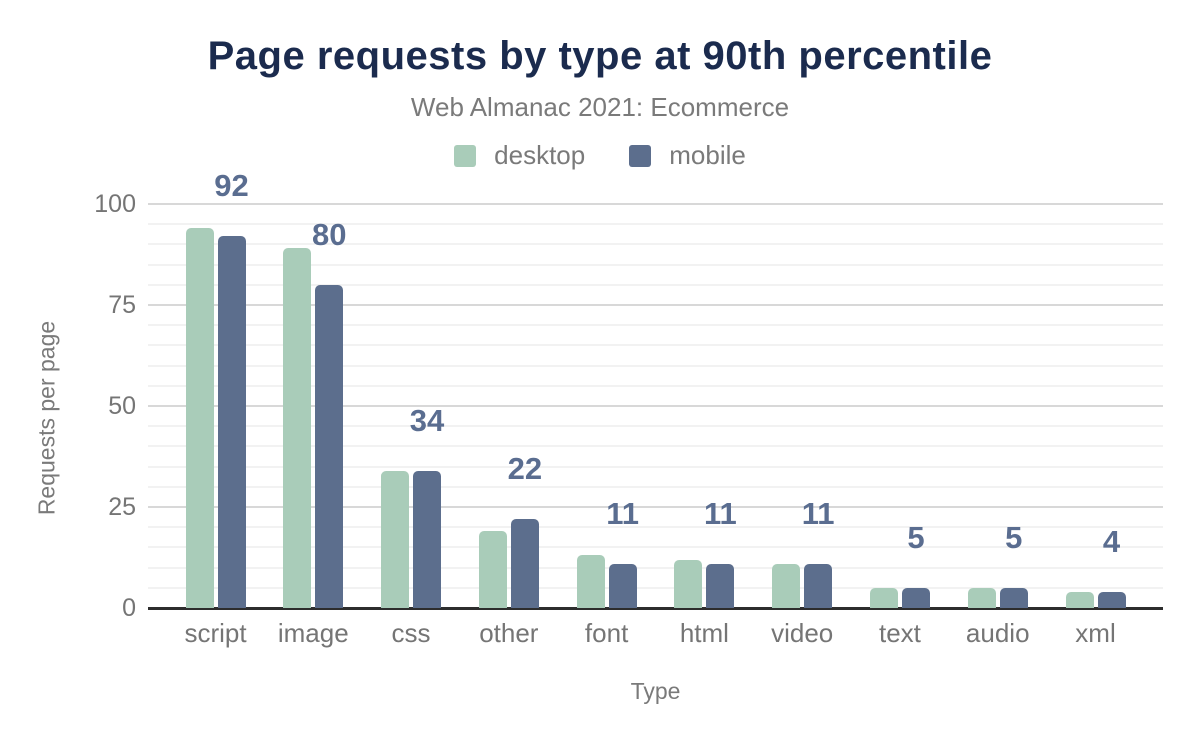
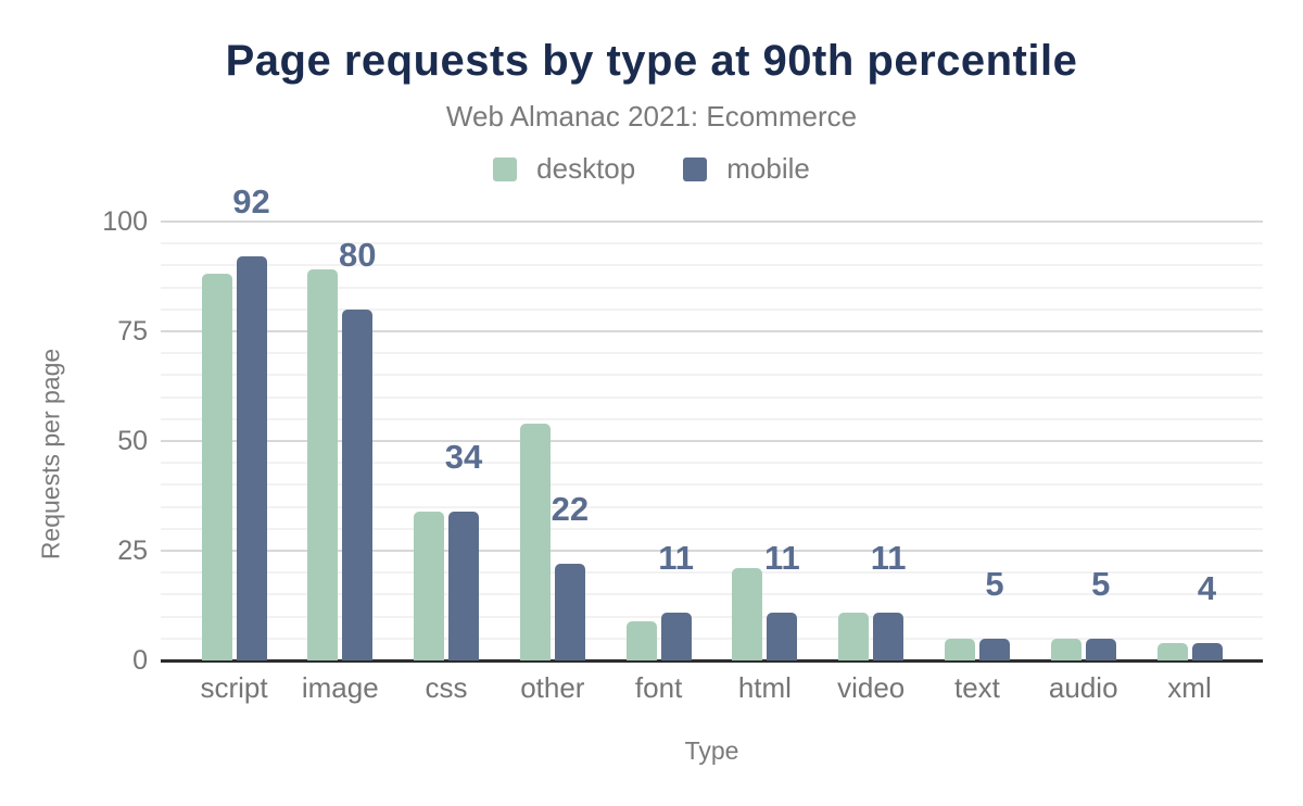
desktop/script: 94 -> 88
desktop/other: 19 -> 54
desktop/font: 13 -> 9
desktop/html: 12 -> 21
